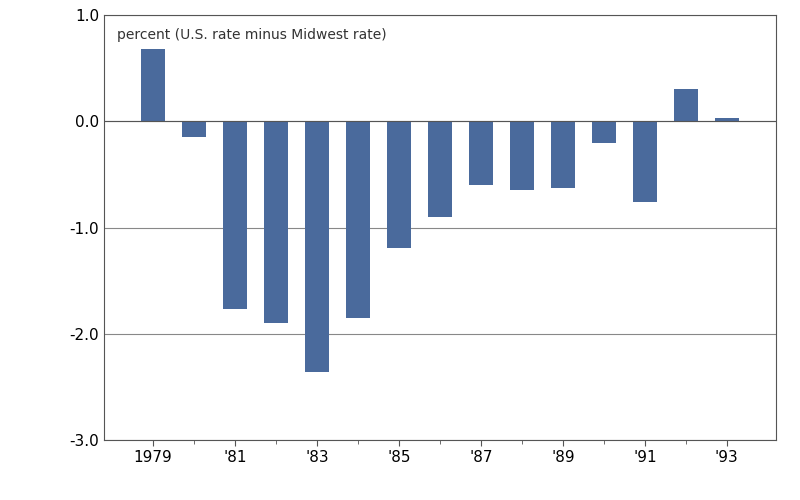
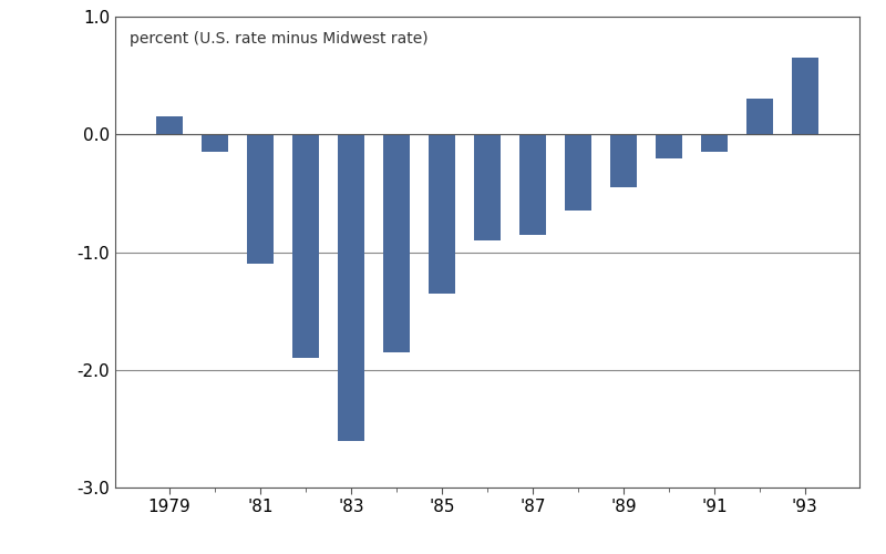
1979: 0.68 -> 0.15
'81: -1.77 -> -1.10
'83: -2.36 -> -2.60
'85: -1.19 -> -1.35
'87: -0.60 -> -0.85
'89: -0.63 -> -0.45
'91: -0.76 -> -0.15
'93: 0.03 -> 0.65
